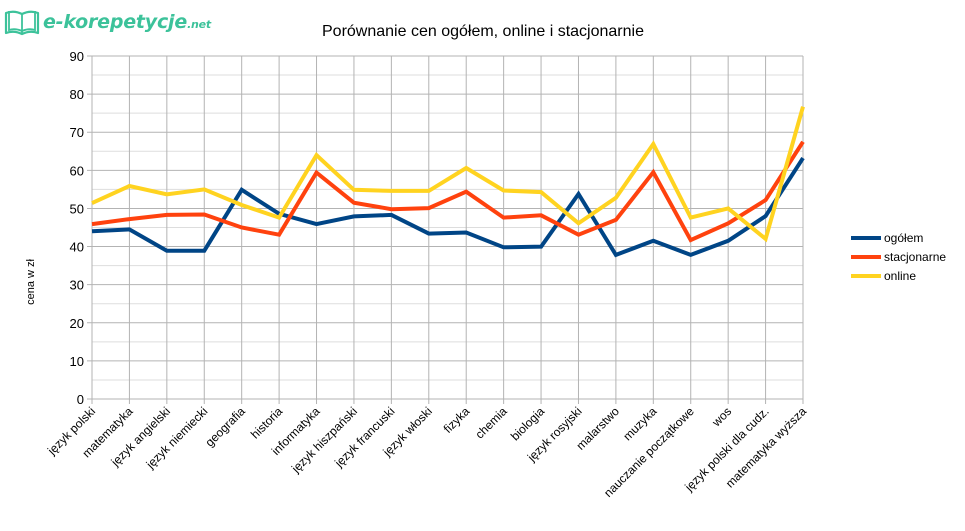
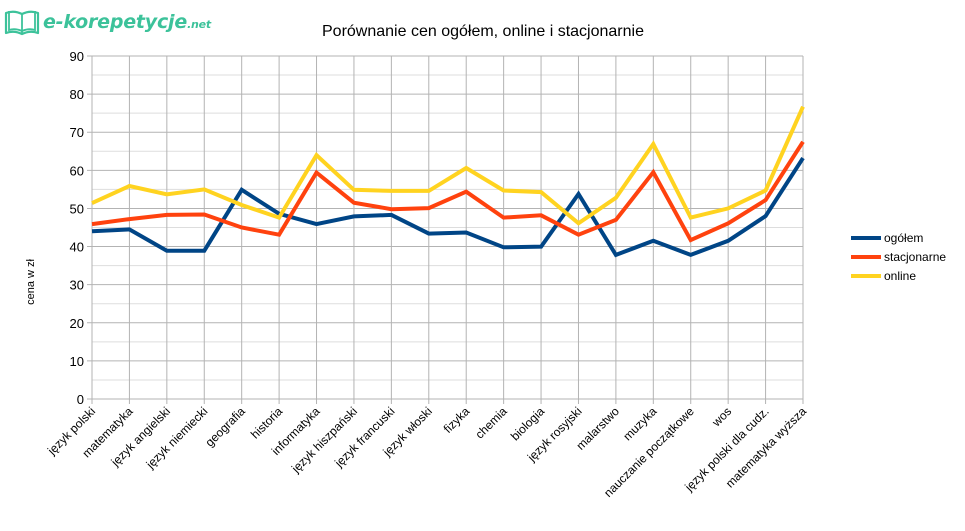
online/język polski dla cudz.: 42 -> 55
